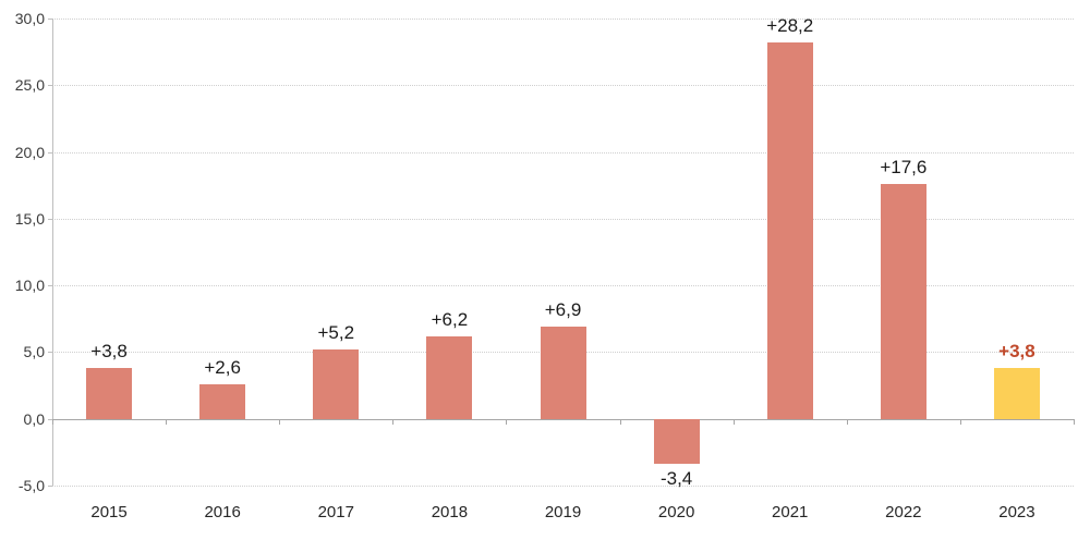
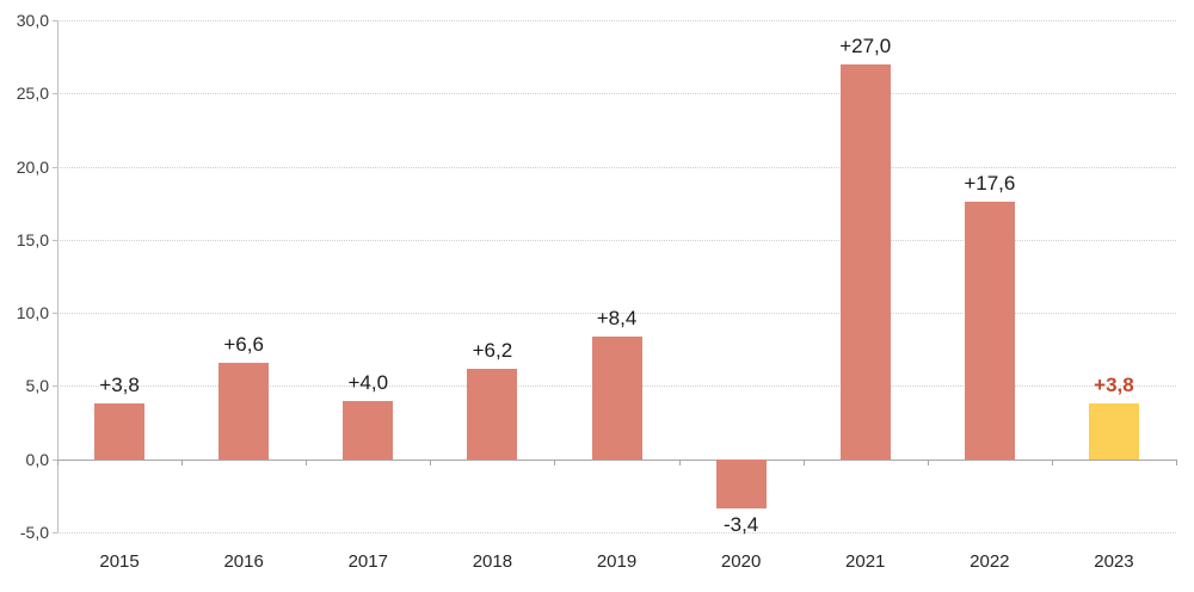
2016: +2,6 -> +6,6
2017: +5,2 -> +4,0
2019: +6,9 -> +8,4
2021: +28,2 -> +27,0
